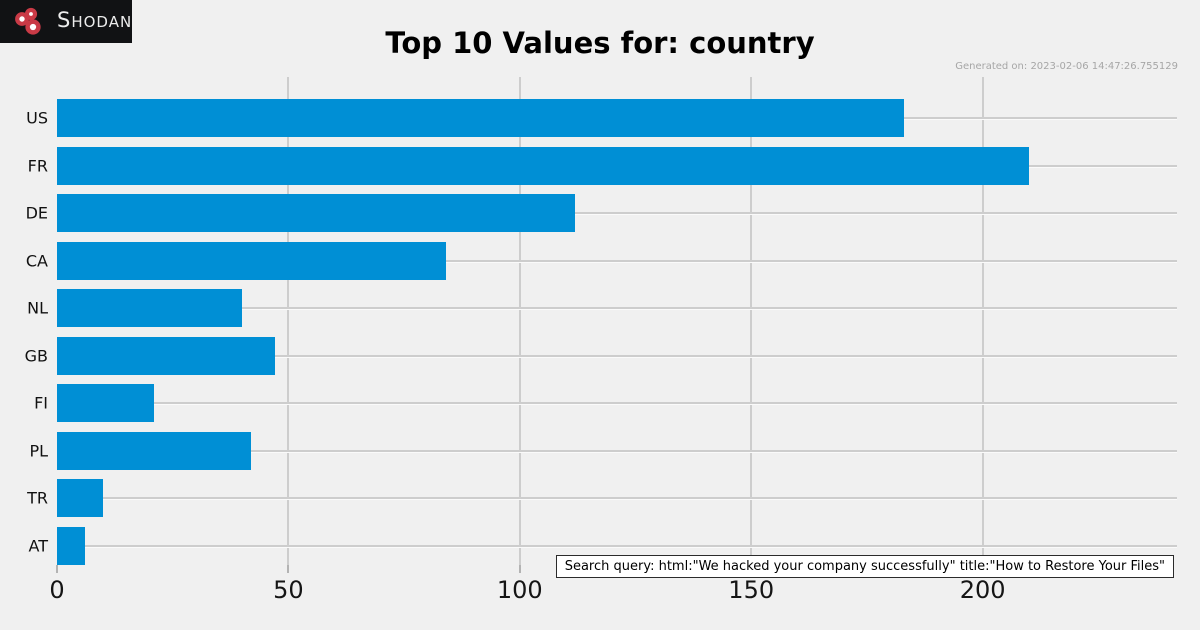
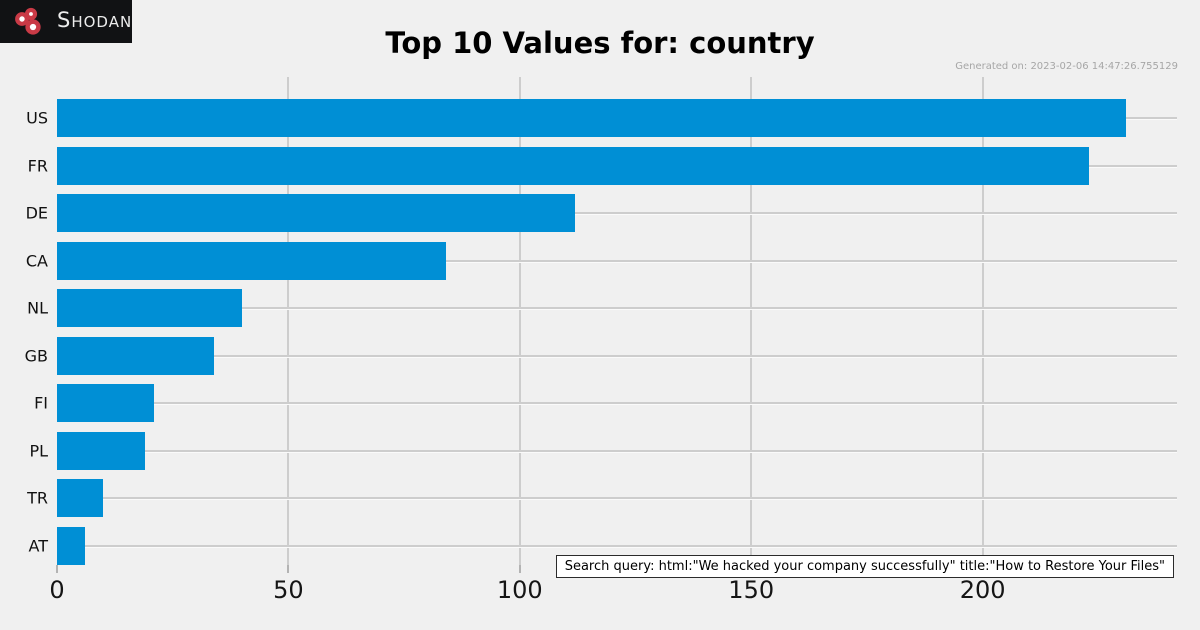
US: 183 -> 231
FR: 210 -> 223
GB: 47 -> 34
PL: 42 -> 19
